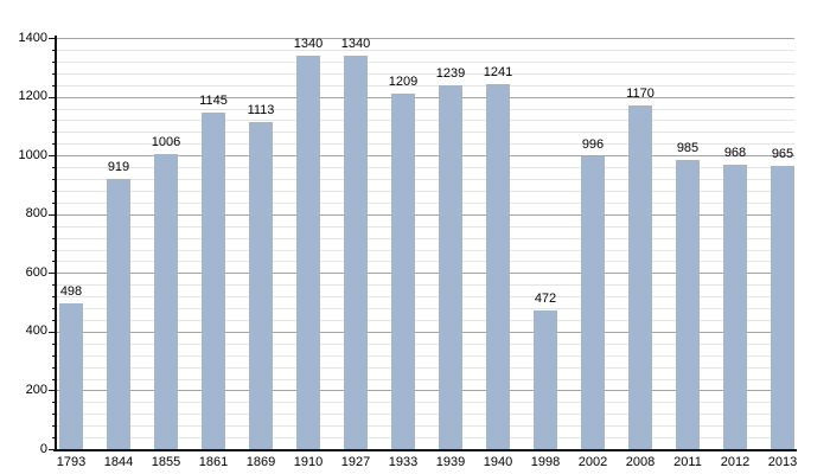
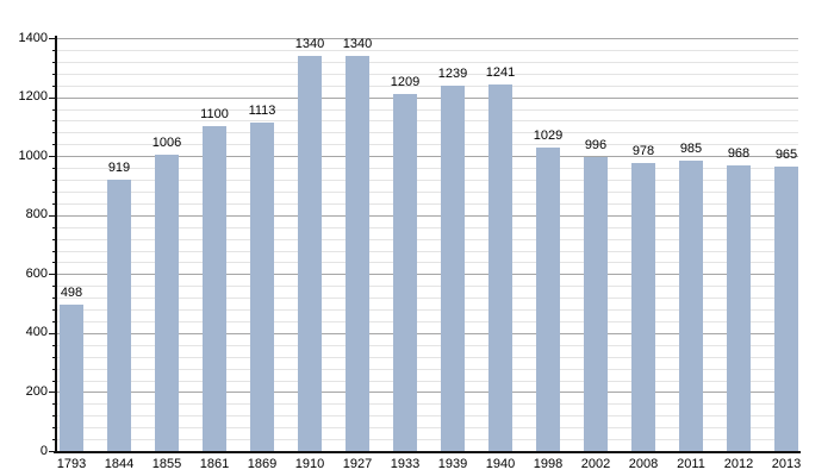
1861: 1145 -> 1100
1998: 472 -> 1029
2008: 1170 -> 978
